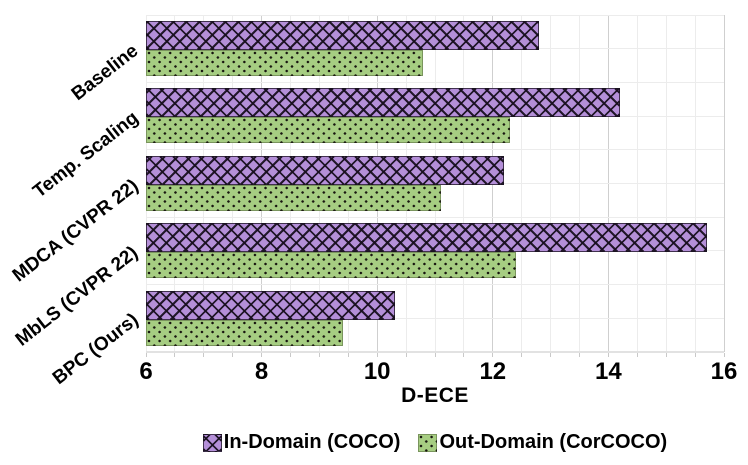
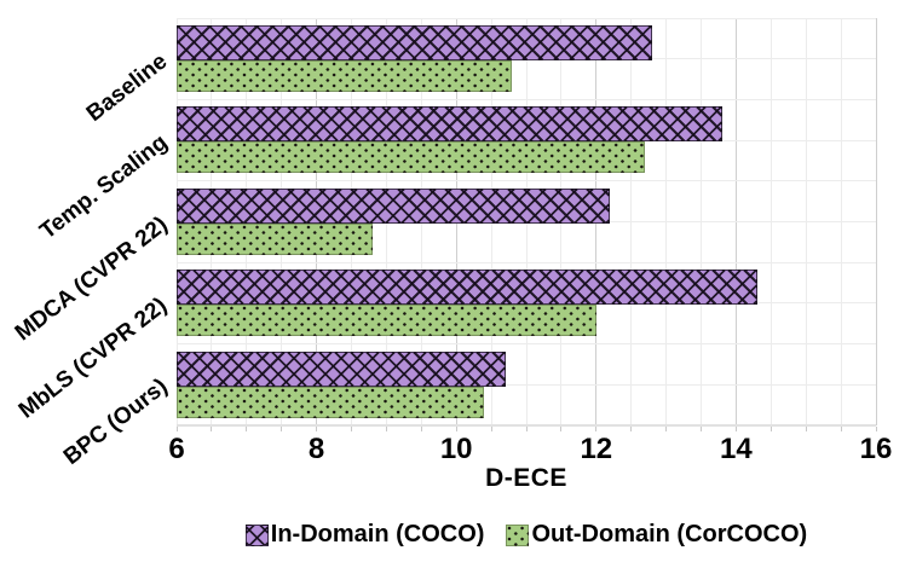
In-Domain (COCO)/Temp. Scaling: 14.2 -> 13.8
Out-Domain (CorCOCO)/Temp. Scaling: 12.3 -> 12.7
Out-Domain (CorCOCO)/MDCA (CVPR 22): 11.1 -> 8.8
In-Domain (COCO)/MbLS (CVPR 22): 15.7 -> 14.3
Out-Domain (CorCOCO)/MbLS (CVPR 22): 12.4 -> 12.0
In-Domain (COCO)/BPC (Ours): 10.3 -> 10.7
Out-Domain (CorCOCO)/BPC (Ours): 9.4 -> 10.4
